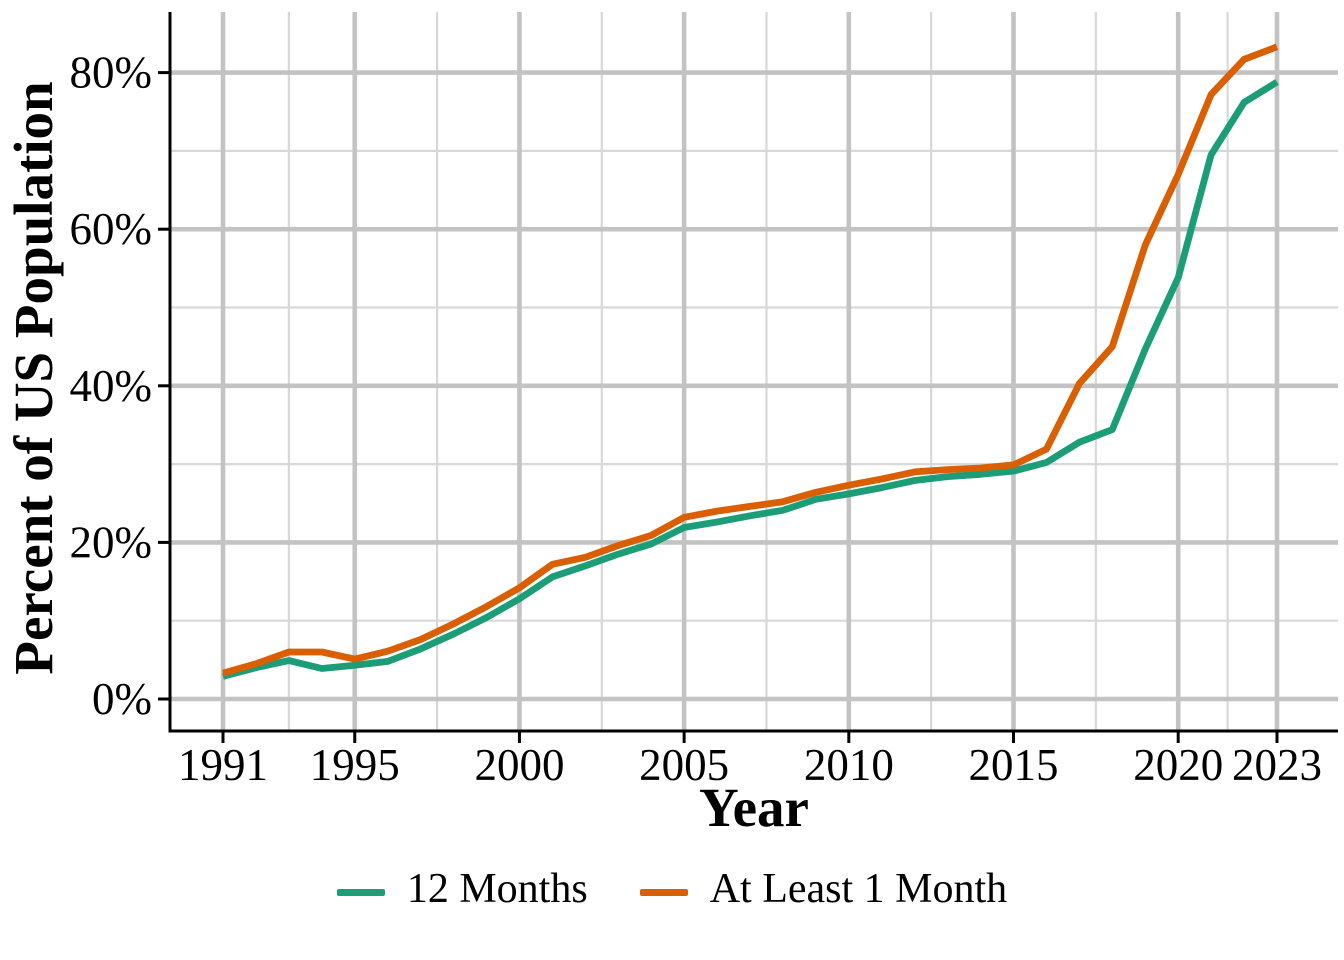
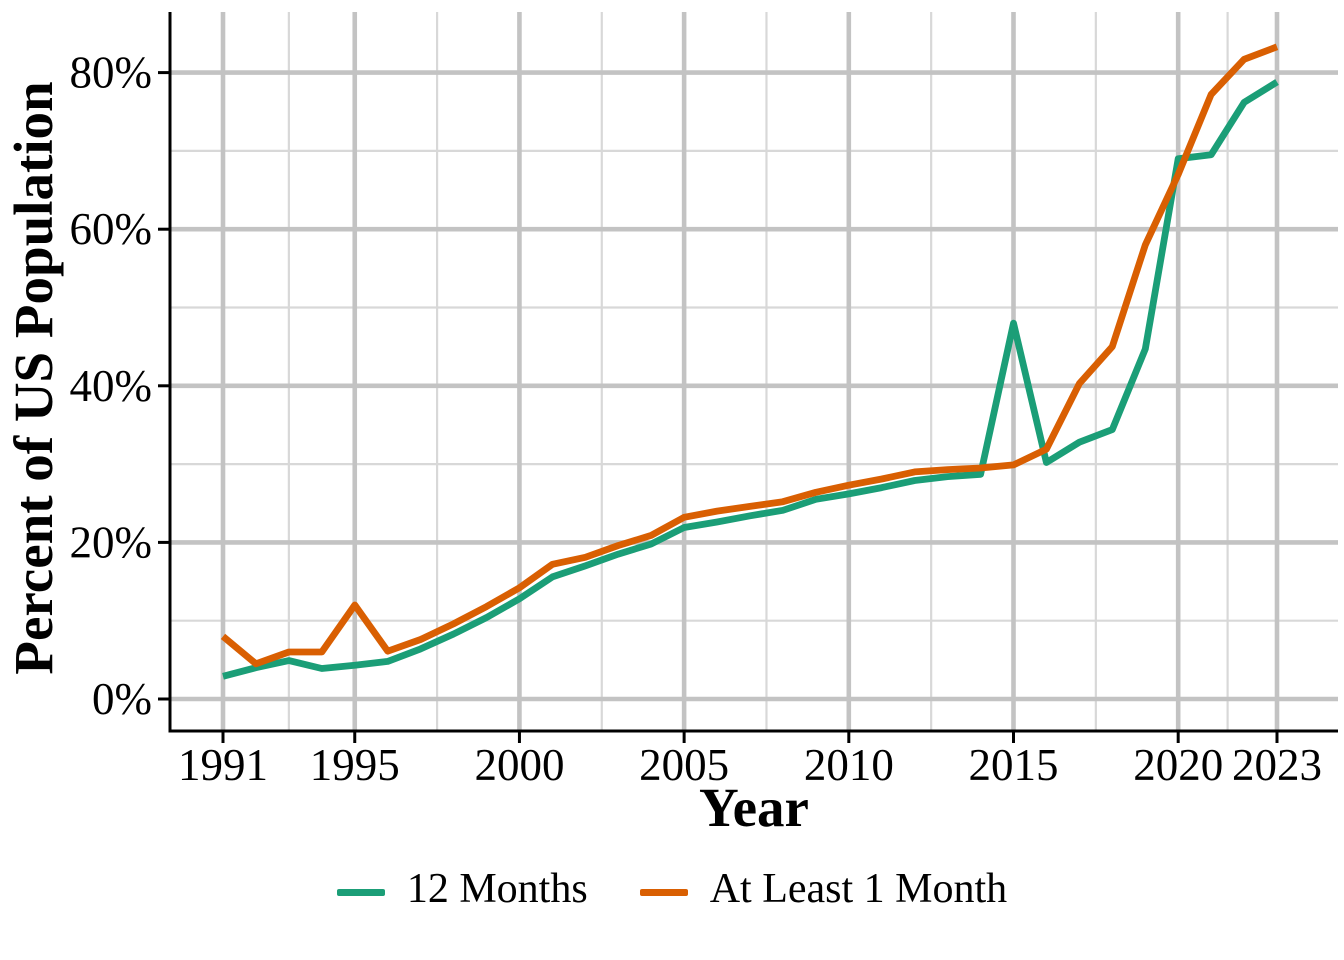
At Least 1 Month/1991: 3% -> 8%
At Least 1 Month/1995: 5% -> 12%
12 Months/2015: 29% -> 48%
12 Months/2020: 54% -> 69%
